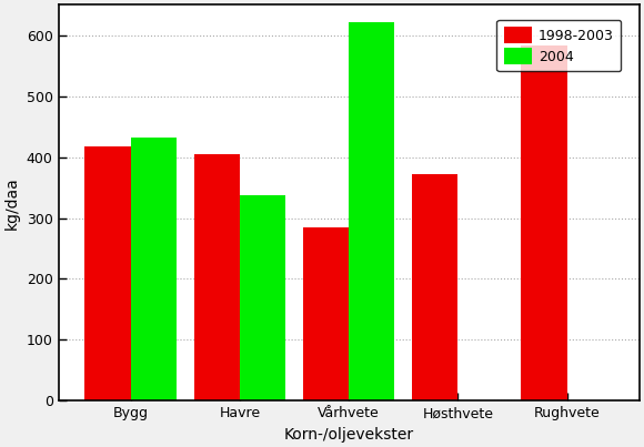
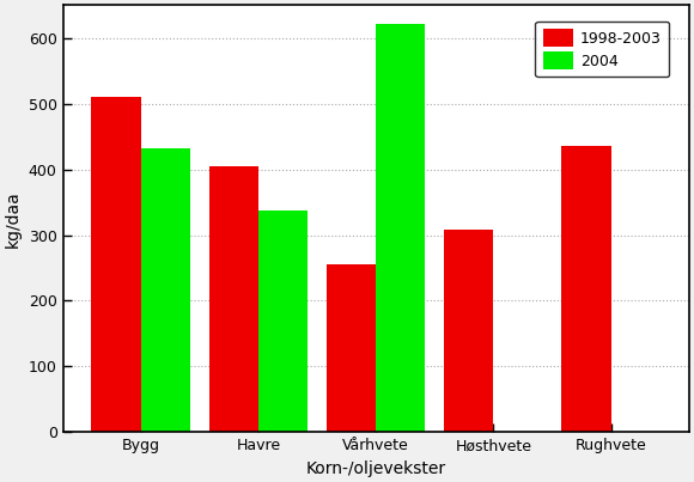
1998-2003/Bygg: 418 -> 510
1998-2003/Vårhvete: 285 -> 256
1998-2003/Høsthvete: 372 -> 308
1998-2003/Rughvete: 583 -> 436
